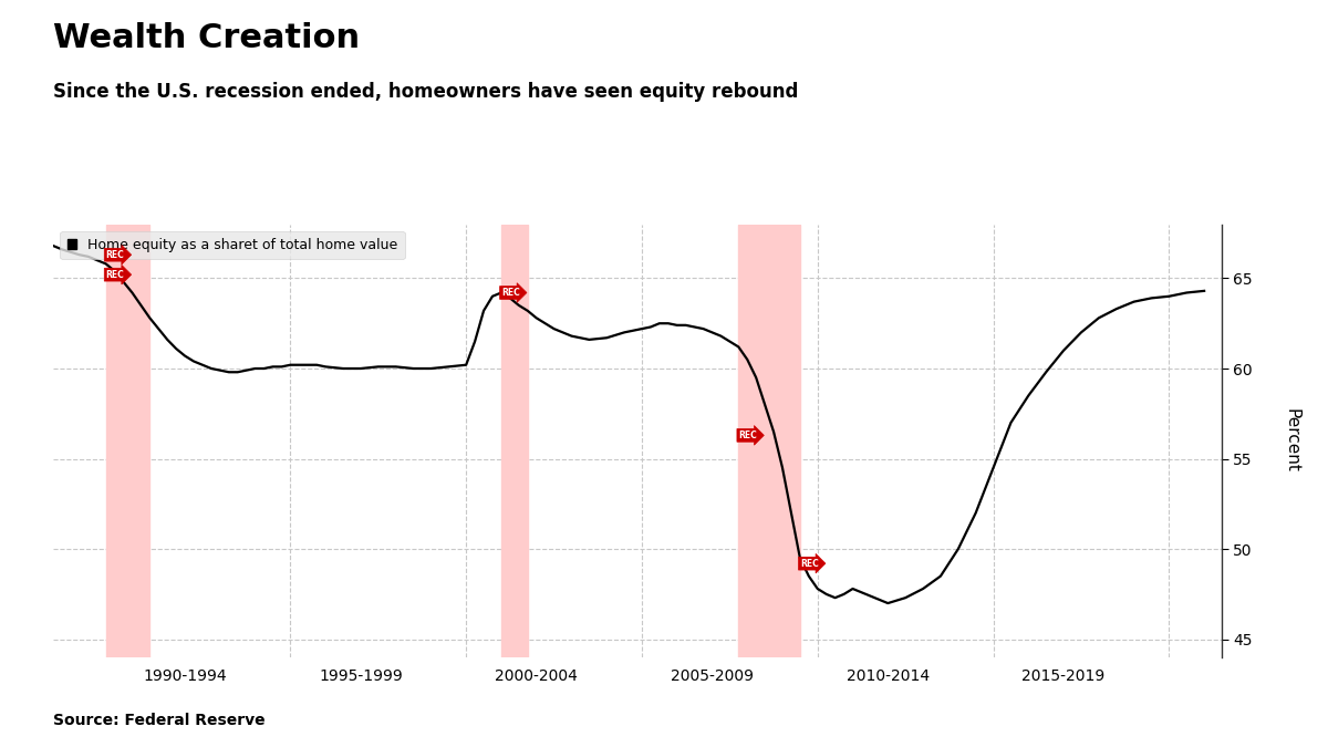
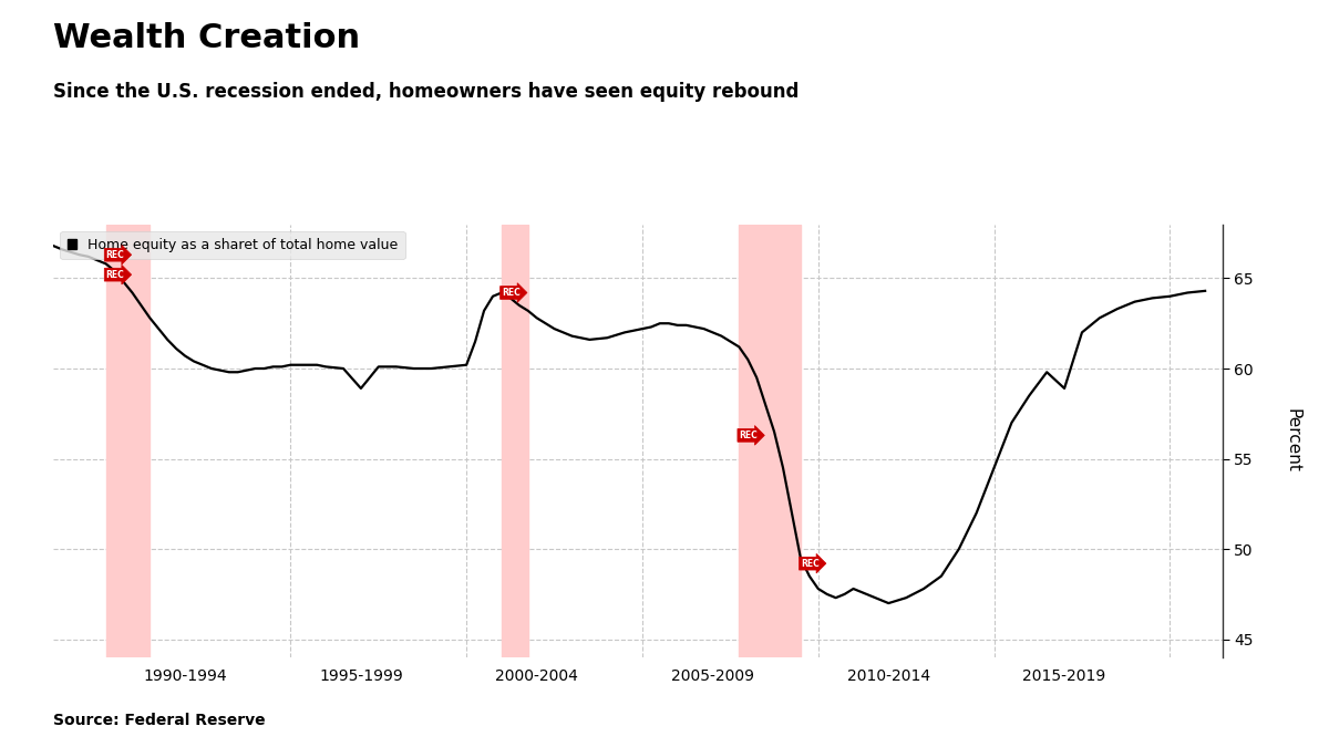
1995-1999: 60.0 -> 58.9
2015-2019: 61.0 -> 58.9
